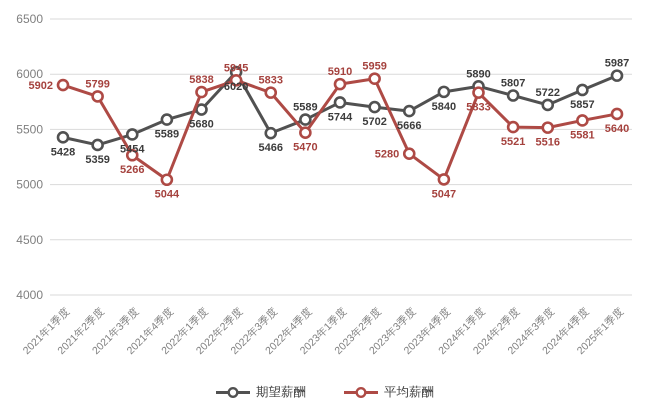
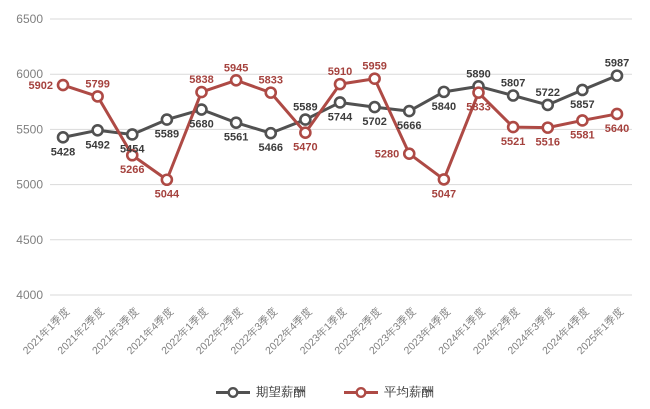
期望薪酬/2021年2季度: 5359 -> 5492
期望薪酬/2022年2季度: 6020 -> 5561
